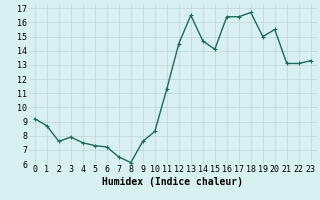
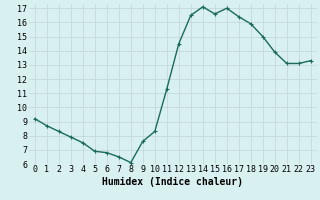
2: 7.6 -> 8.3
5: 7.3 -> 6.9
6: 7.2 -> 6.8
14: 14.7 -> 17.1
15: 14.1 -> 16.6
16: 16.4 -> 17.0
18: 16.7 -> 15.9
20: 15.5 -> 13.9
